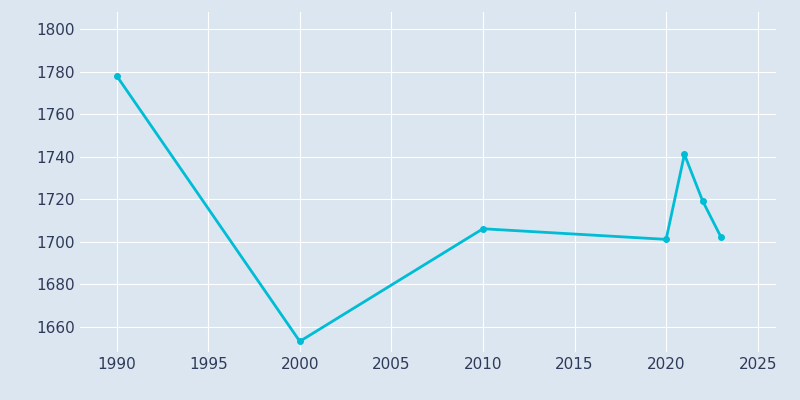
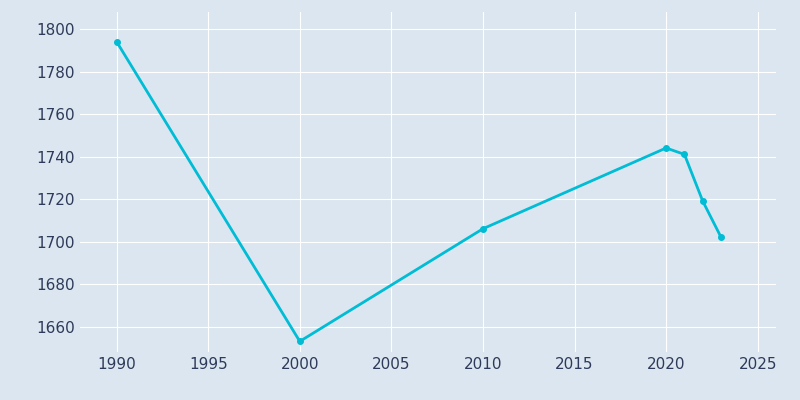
1990: 1778 -> 1794
2020: 1701 -> 1744
